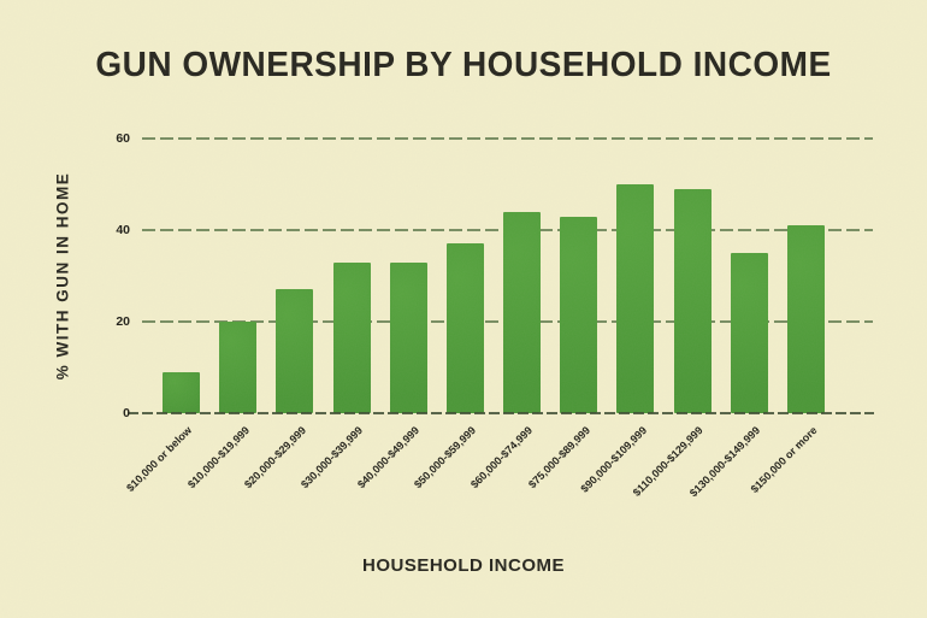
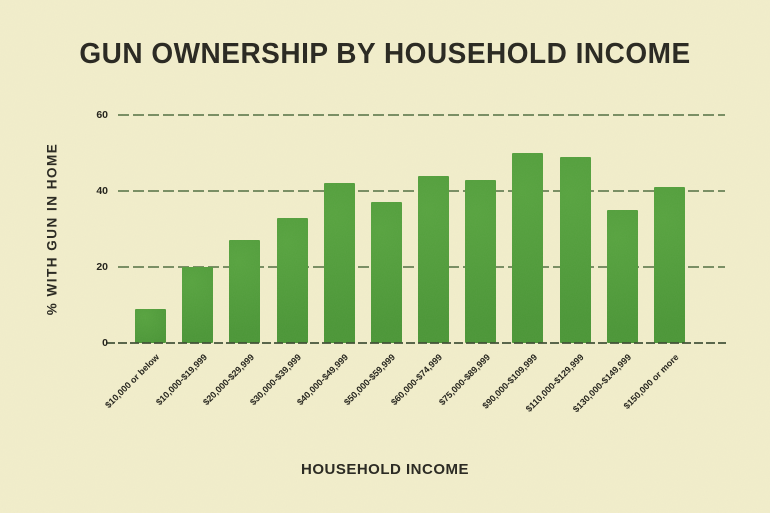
$40,000-$49,999: 33 -> 42
